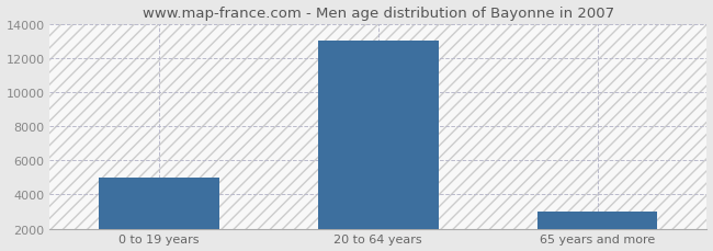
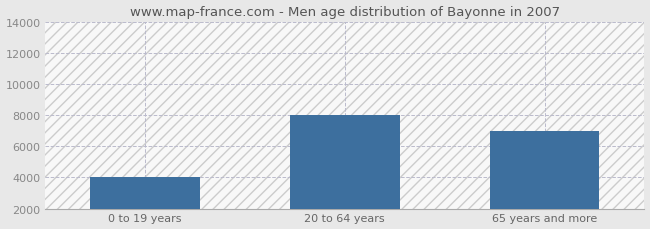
0 to 19 years: 5000 -> 4000
20 to 64 years: 13000 -> 8000
65 years and more: 3000 -> 7000
